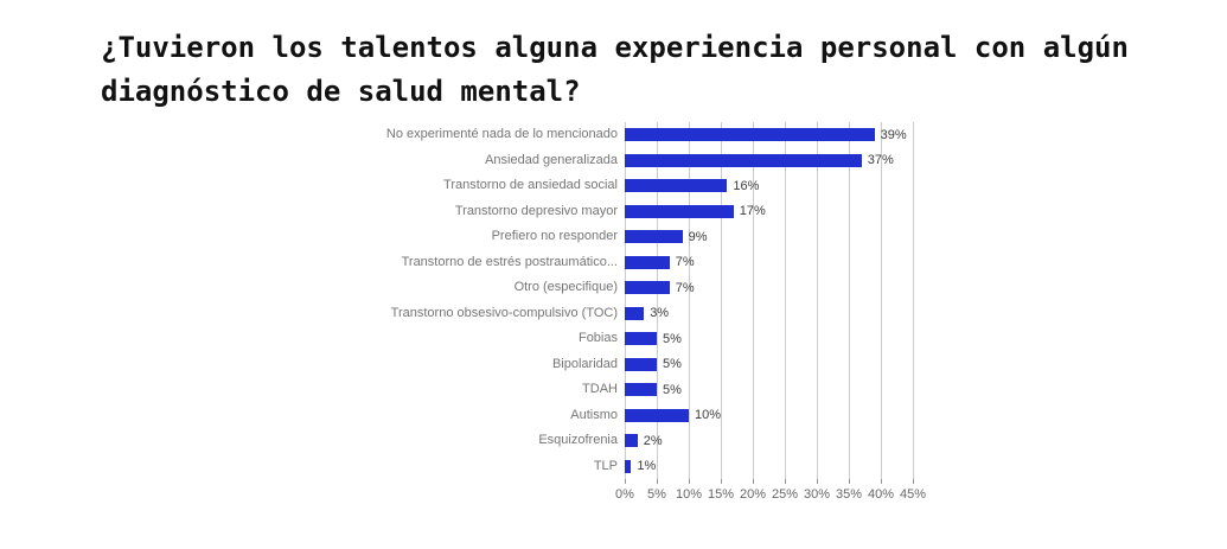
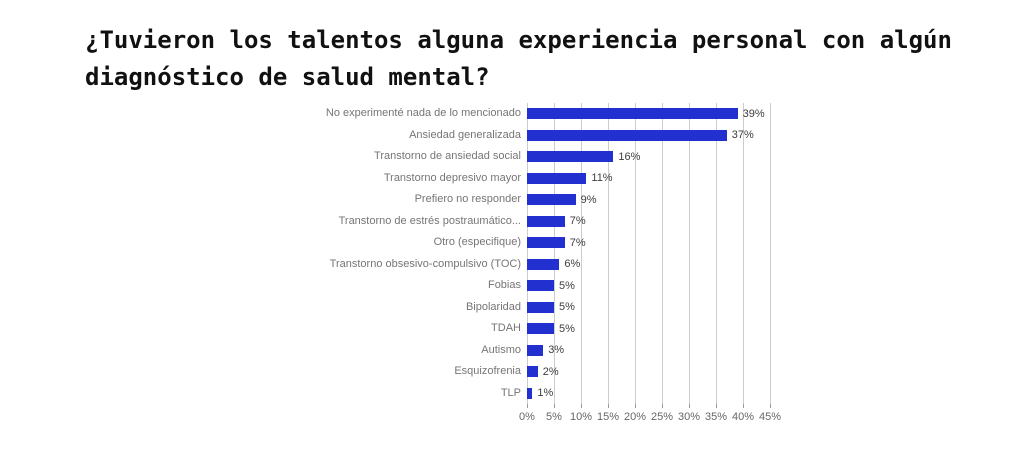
Transtorno depresivo mayor: 17% -> 11%
Transtorno obsesivo-compulsivo (TOC): 3% -> 6%
Autismo: 10% -> 3%
